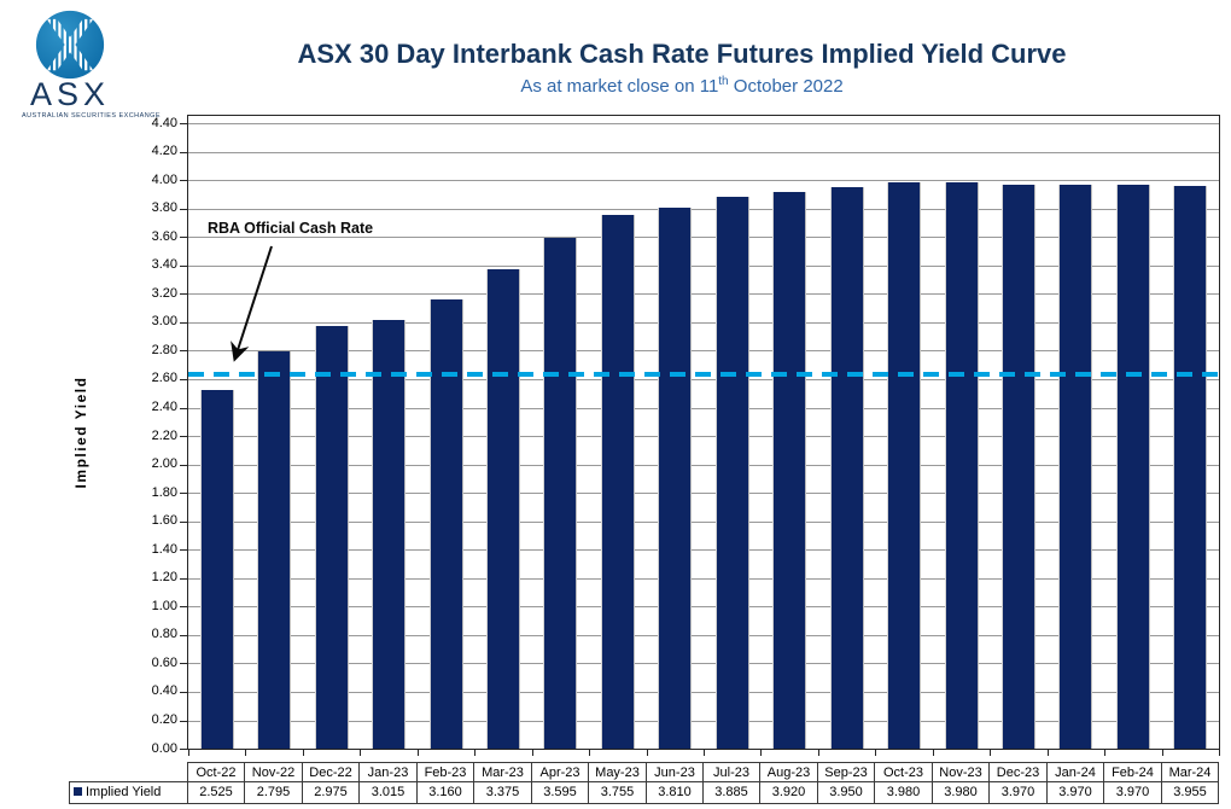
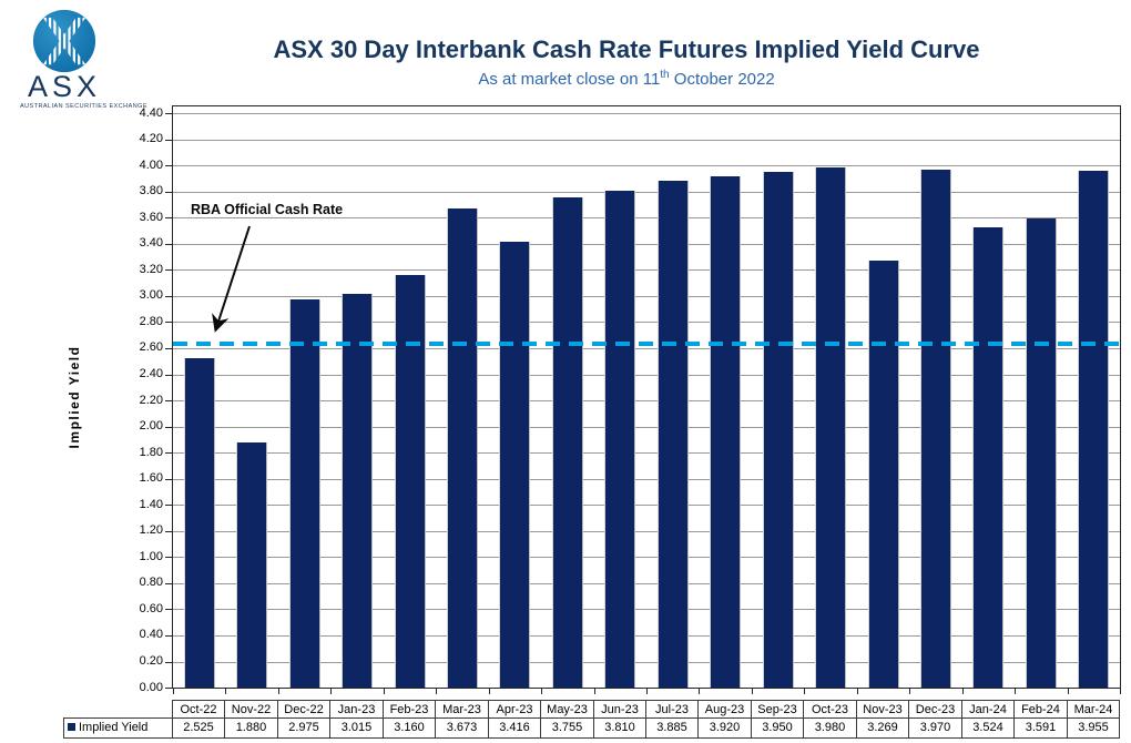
Nov-22: 2.795 -> 1.880
Mar-23: 3.375 -> 3.673
Apr-23: 3.595 -> 3.416
Nov-23: 3.980 -> 3.269
Jan-24: 3.970 -> 3.524
Feb-24: 3.970 -> 3.591
